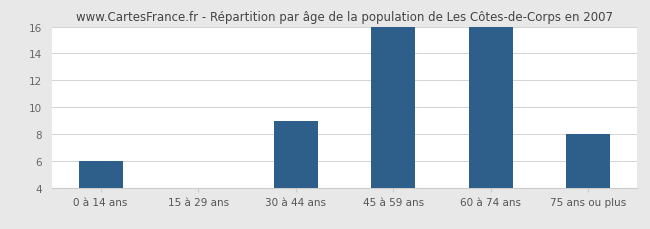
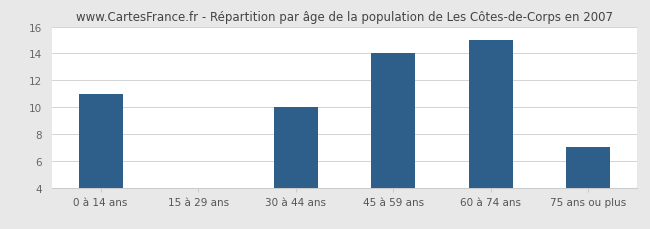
0 à 14 ans: 6 -> 11
30 à 44 ans: 9 -> 10
45 à 59 ans: 16 -> 14
60 à 74 ans: 16 -> 15
75 ans ou plus: 8 -> 7
